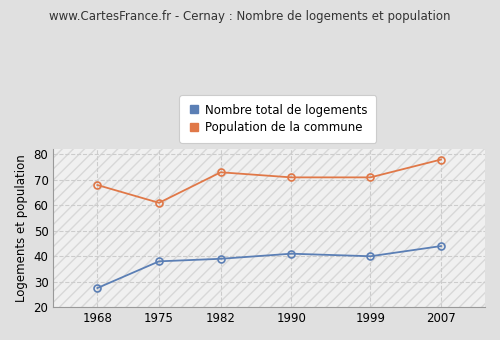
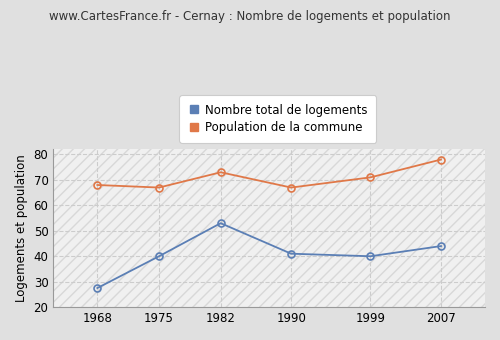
Nombre total de logements/1975: 38.0 -> 40.0
Population de la commune/1975: 61 -> 67
Nombre total de logements/1982: 39.0 -> 53.0
Population de la commune/1990: 71 -> 67
